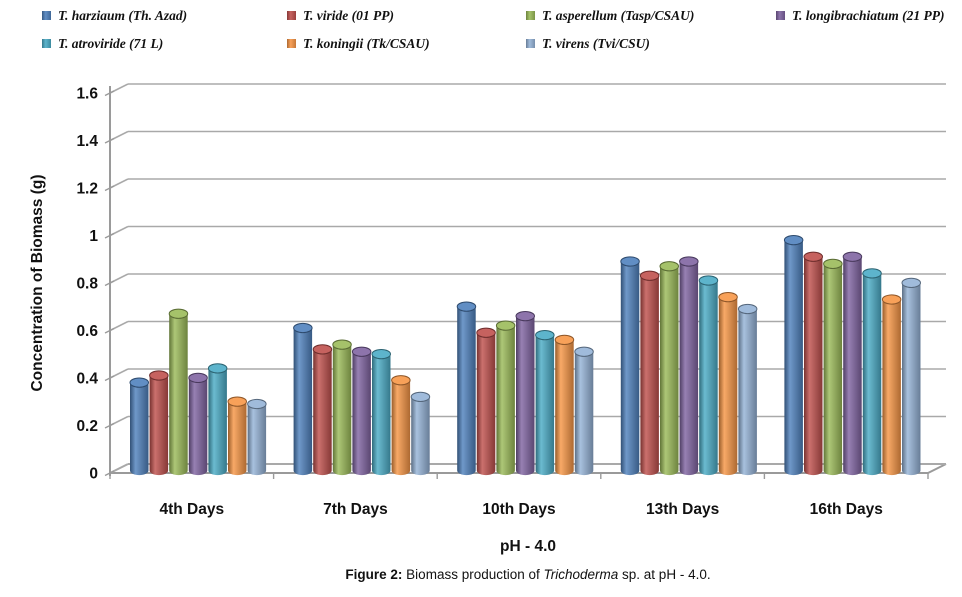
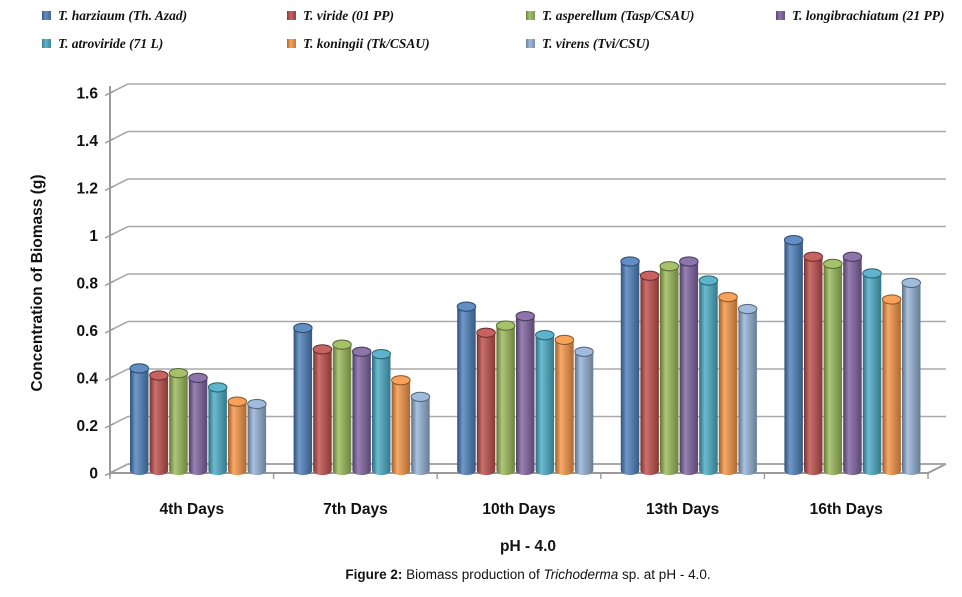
T. harziaum (Th. Azad)/4th Days: 0.37 -> 0.43
T. asperellum (Tasp/CSAU)/4th Days: 0.66 -> 0.41
T. atroviride (71 L)/4th Days: 0.43 -> 0.35
